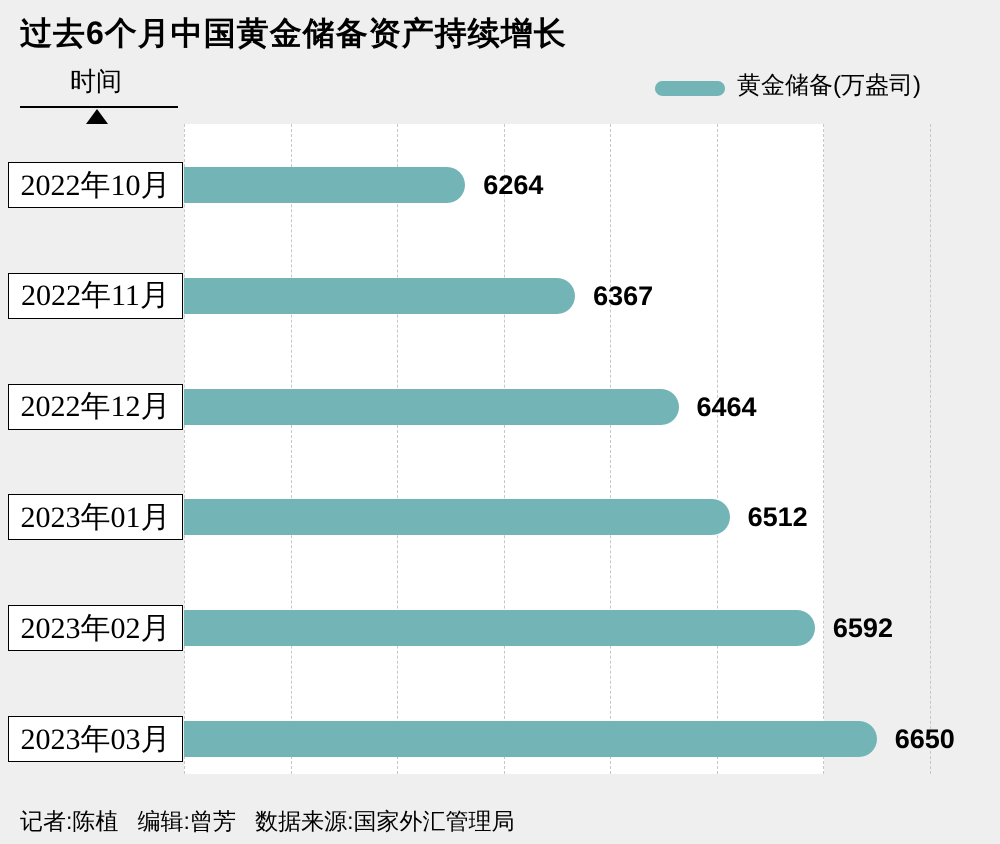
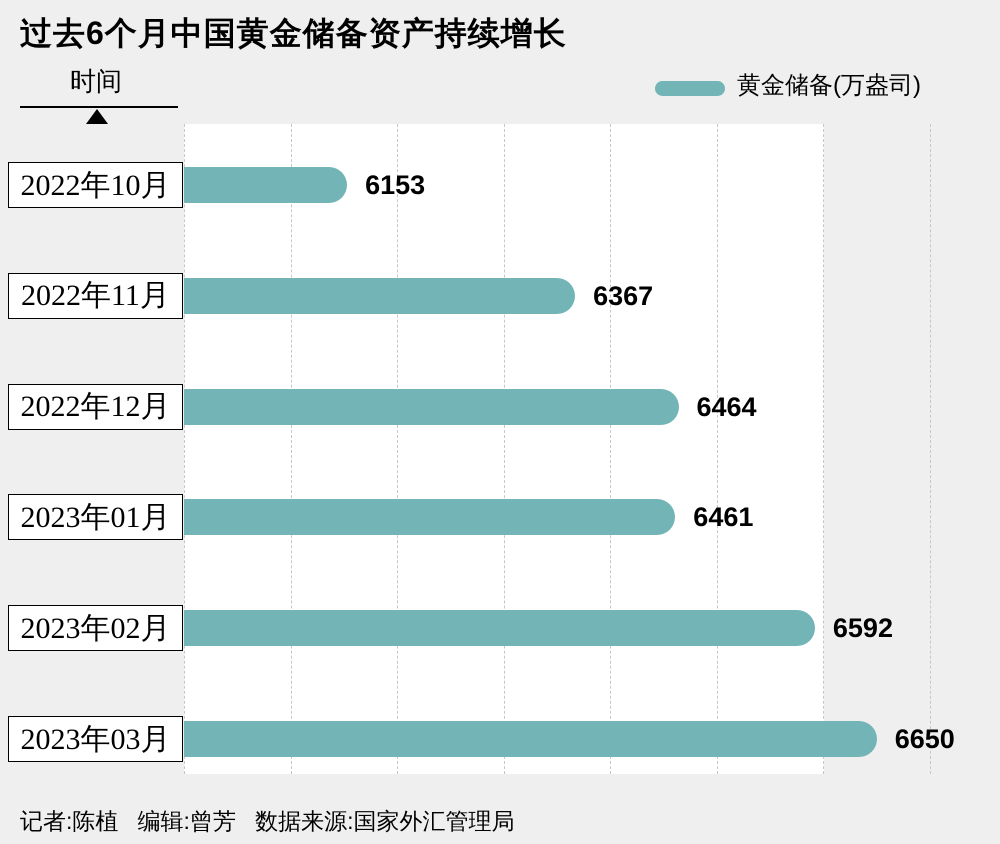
2022年10月: 6264 -> 6153
2023年01月: 6512 -> 6461
